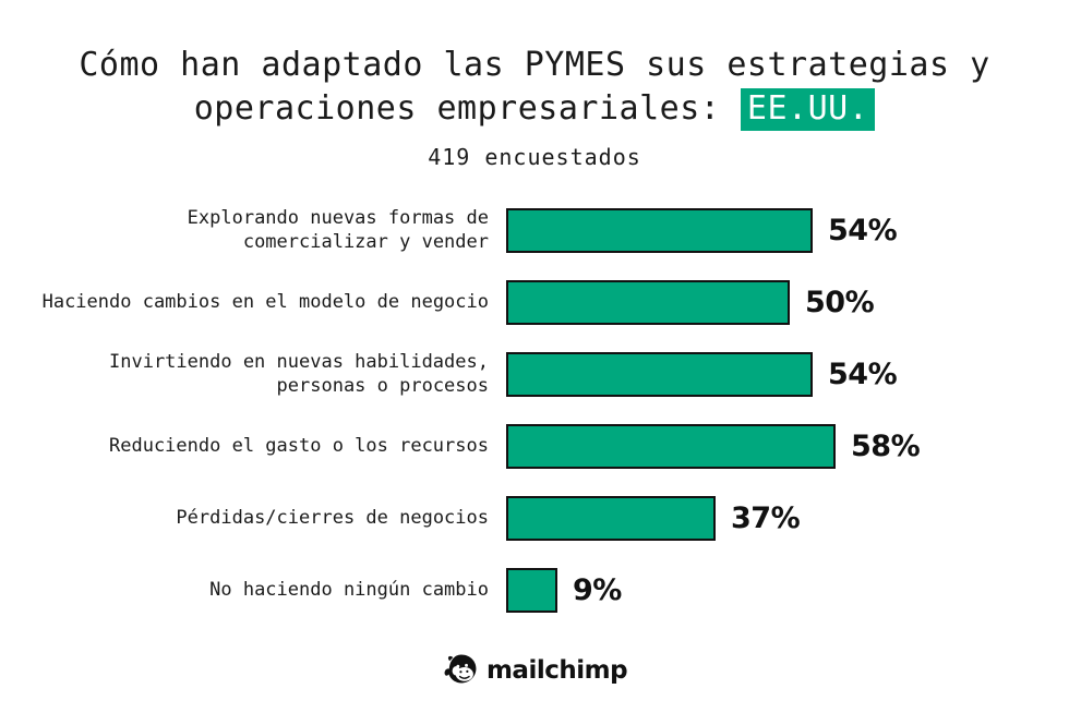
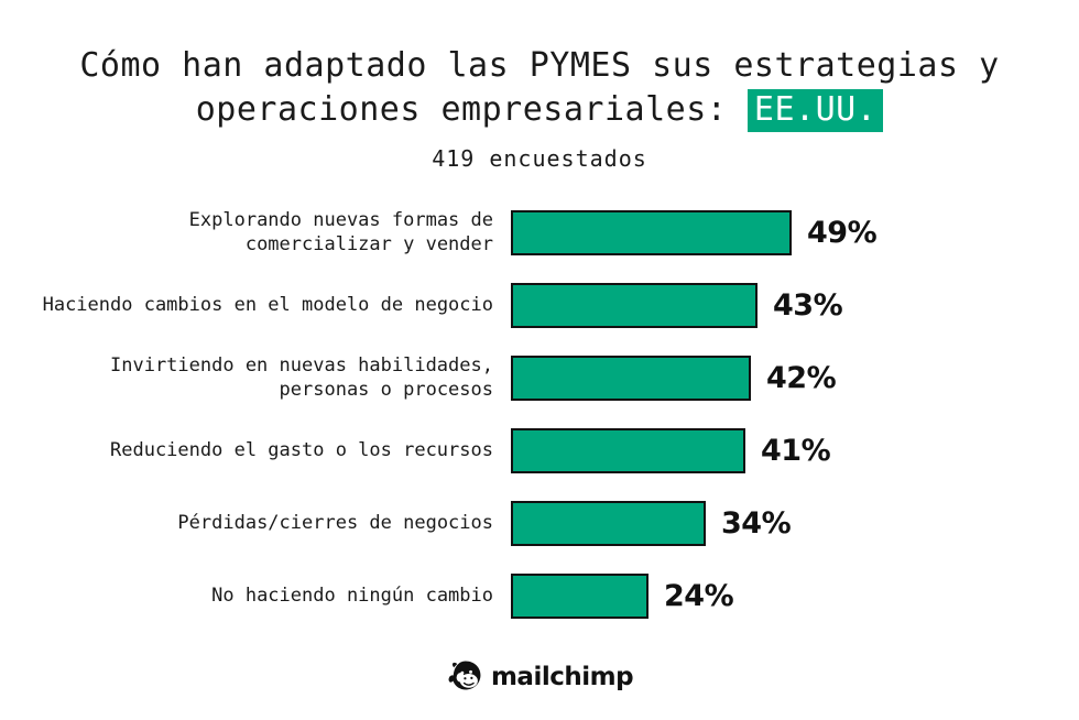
Explorando nuevas formas de comercializar y vender: 54% -> 49%
Haciendo cambios en el modelo de negocio: 50% -> 43%
Invirtiendo en nuevas habilidades, personas o procesos: 54% -> 42%
Reduciendo el gasto o los recursos: 58% -> 41%
Pérdidas/cierres de negocios: 37% -> 34%
No haciendo ningún cambio: 9% -> 24%
